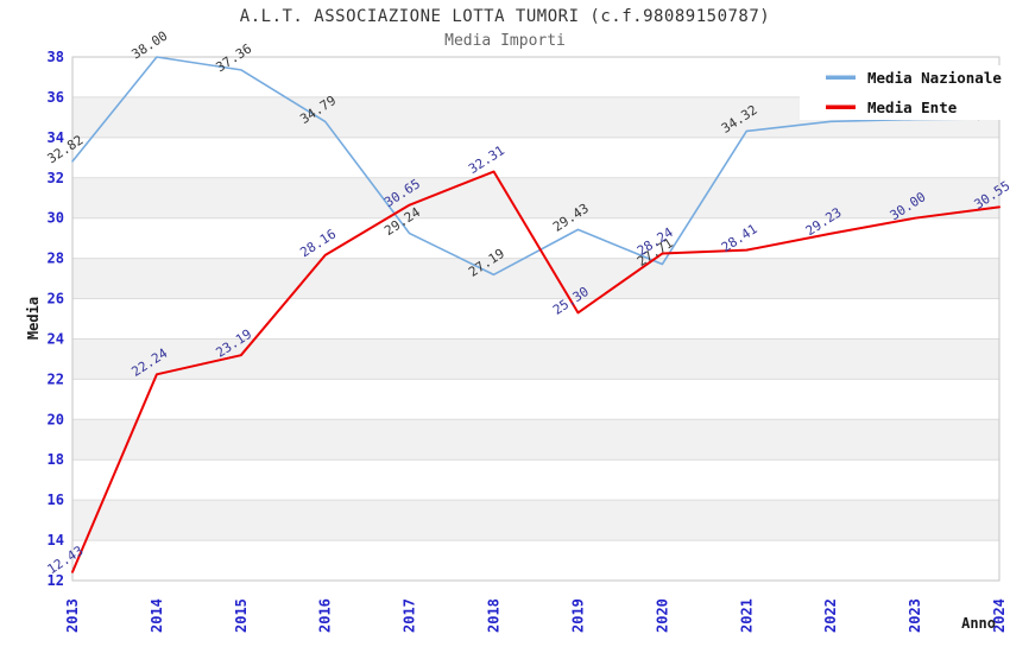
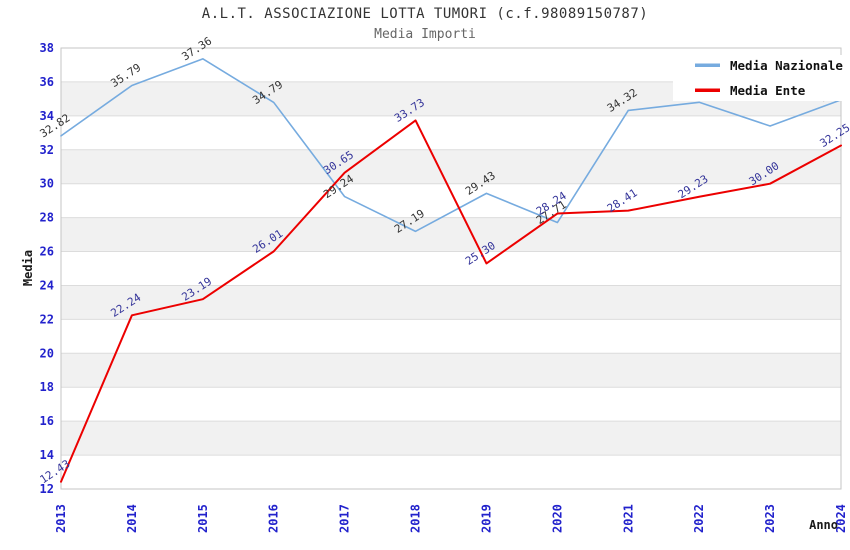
Media Nazionale/2014: 38.00 -> 35.79
Media Ente/2016: 28.16 -> 26.01
Media Ente/2018: 32.31 -> 33.73
Media Nazionale/2023: 34.9 -> 33.4
Media Ente/2024: 30.55 -> 32.25
